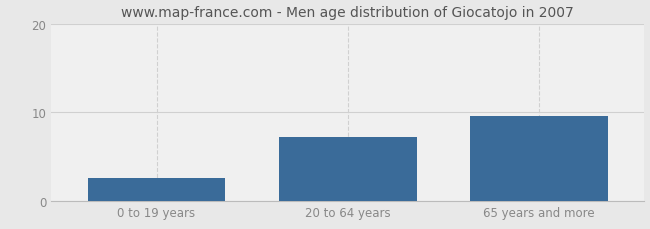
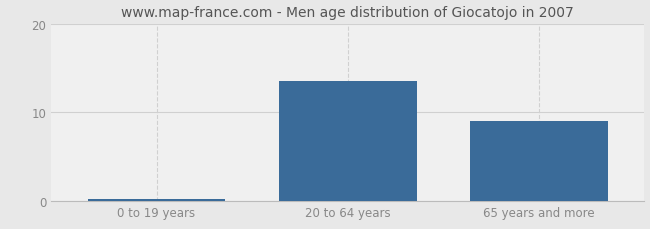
0 to 19 years: 2.6 -> 0.2
20 to 64 years: 7.2 -> 13.5
65 years and more: 9.6 -> 9.0
